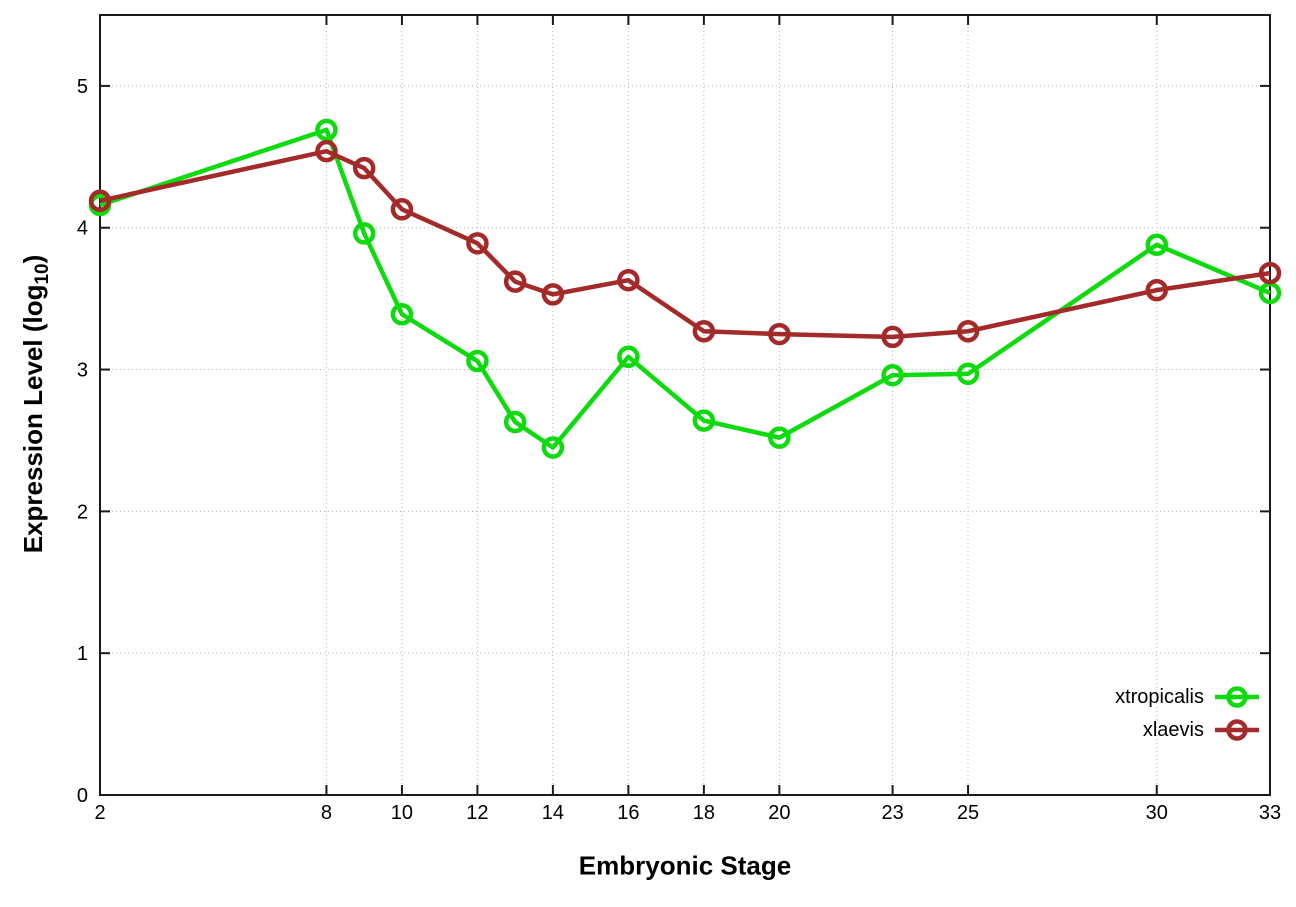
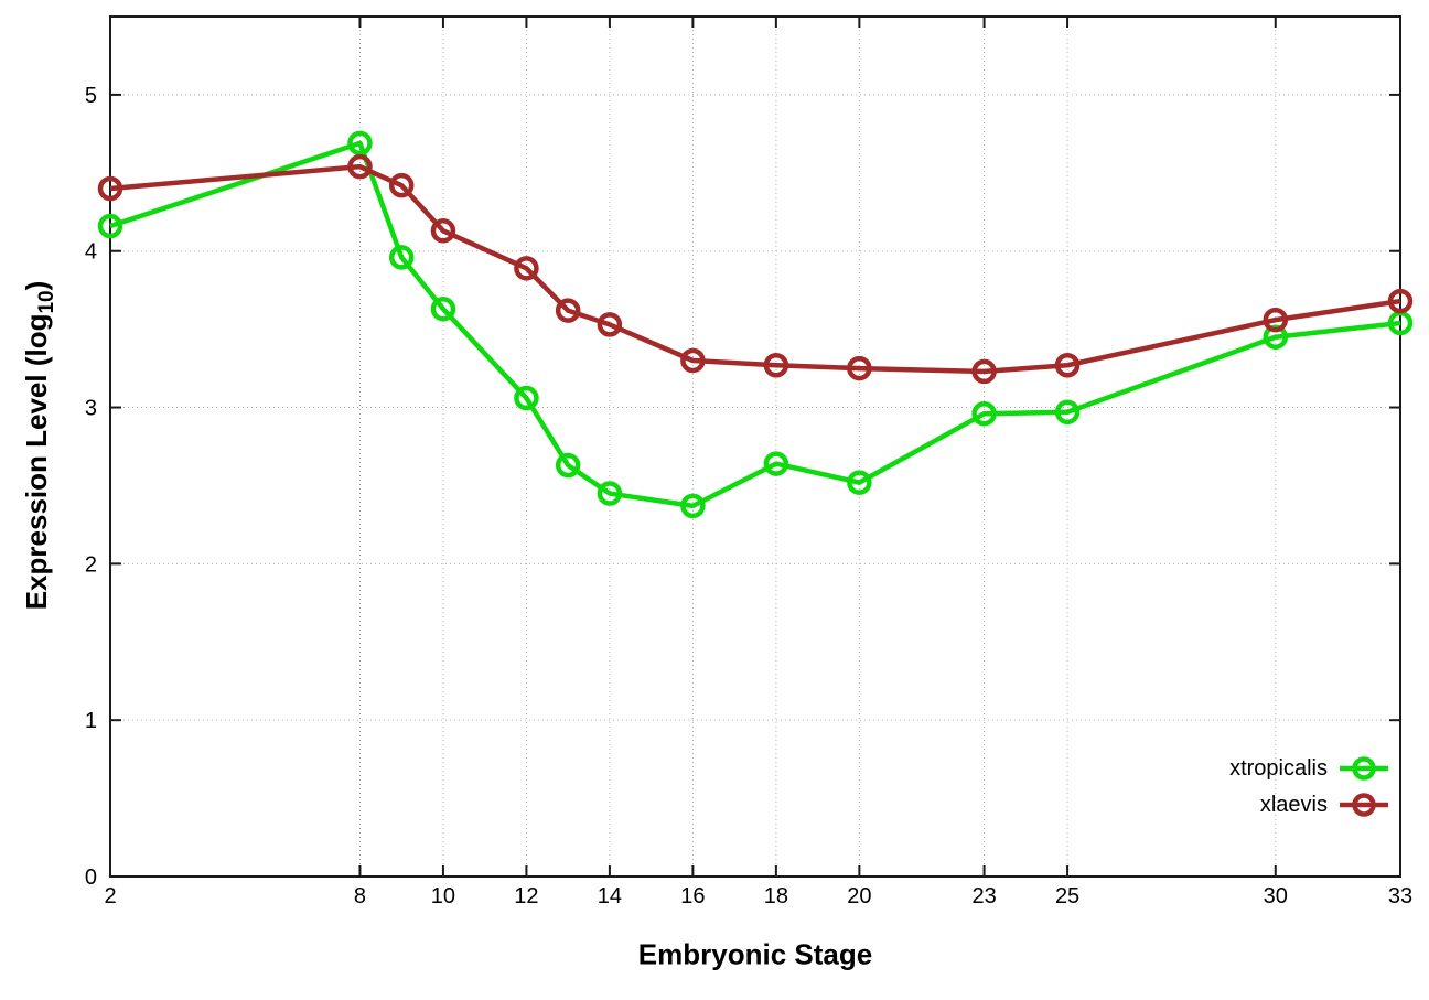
xlaevis/2: 4.19 -> 4.40
xtropicalis/10: 3.39 -> 3.63
xtropicalis/16: 3.09 -> 2.37
xlaevis/16: 3.63 -> 3.30
xtropicalis/30: 3.88 -> 3.45
